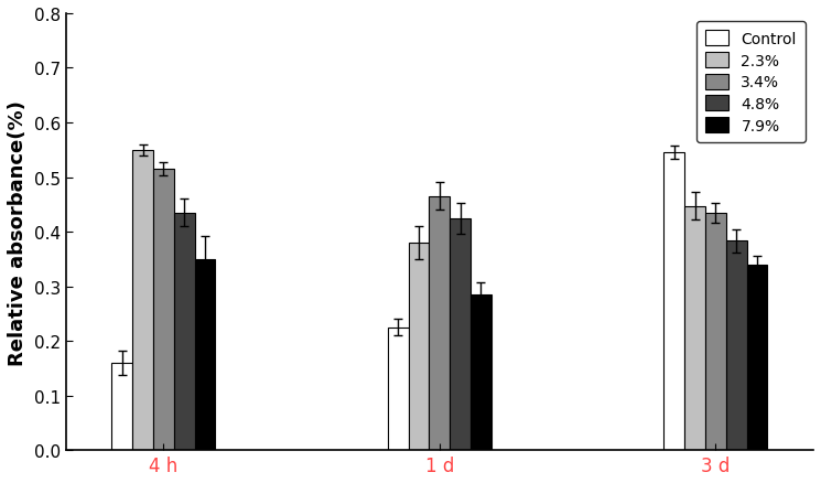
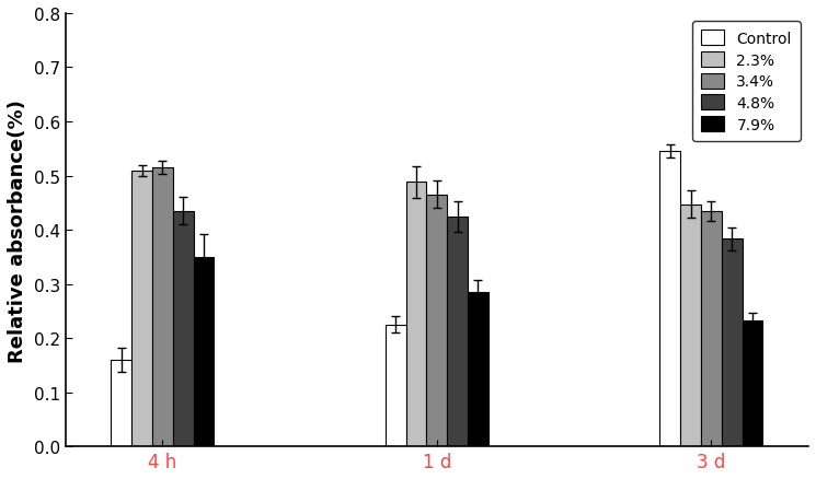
2.3%/4 h: 0.550 -> 0.510
2.3%/1 d: 0.380 -> 0.488
7.9%/3 d: 0.340 -> 0.232
